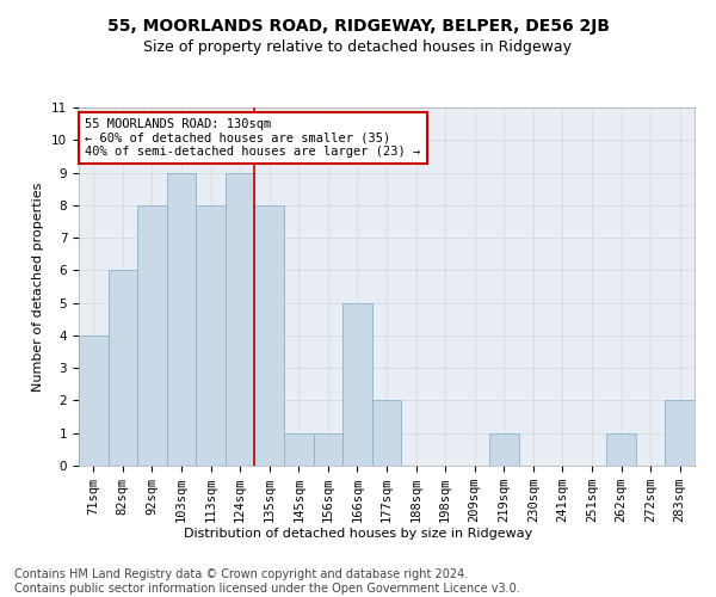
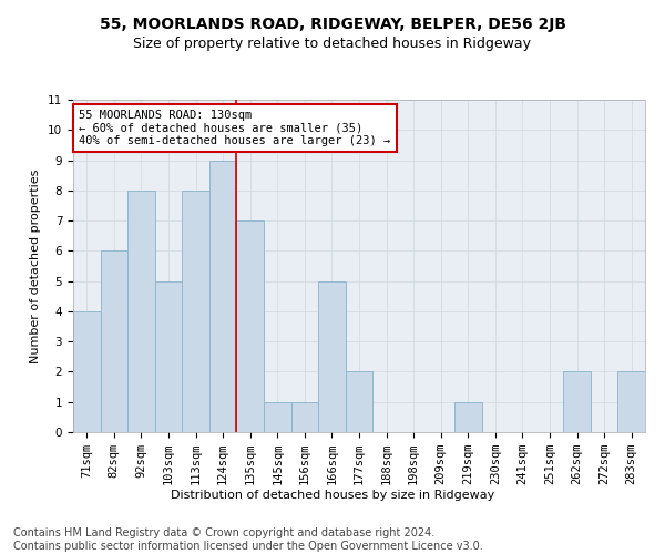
103sqm: 9 -> 5
135sqm: 8 -> 7
262sqm: 1 -> 2
